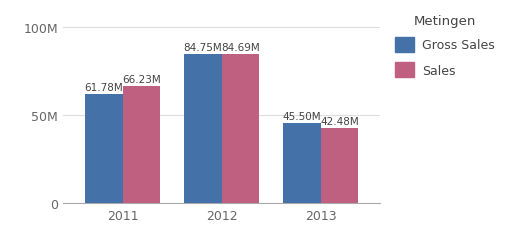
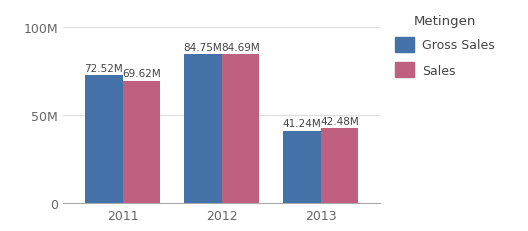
Gross Sales/2011: 61.78M -> 72.52M
Sales/2011: 66.23M -> 69.62M
Gross Sales/2013: 45.50M -> 41.24M
